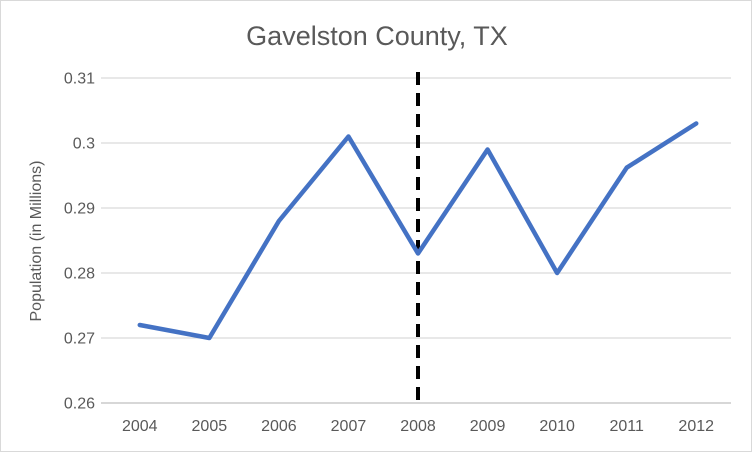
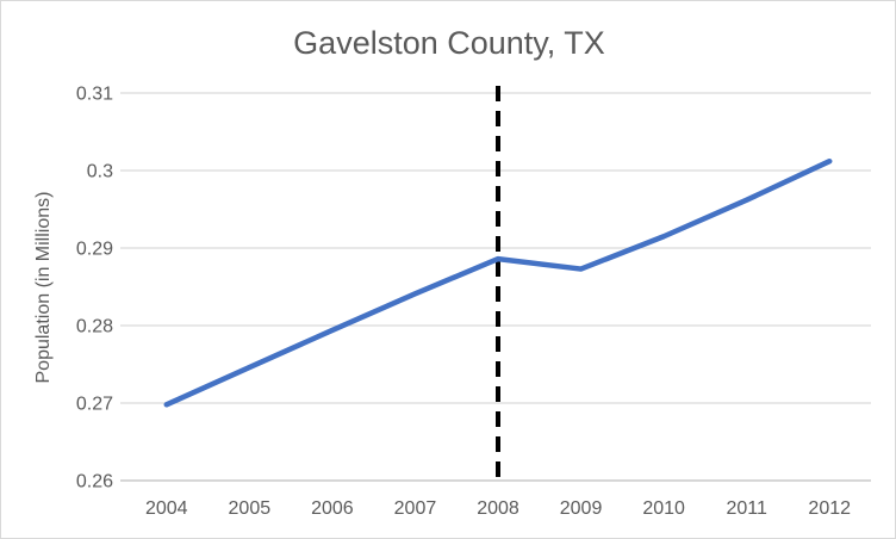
2004: 0.272 -> 0.270
2005: 0.270 -> 0.275
2006: 0.288 -> 0.279
2007: 0.301 -> 0.284
2008: 0.283 -> 0.289
2009: 0.299 -> 0.287
2010: 0.280 -> 0.291
2012: 0.303 -> 0.301
